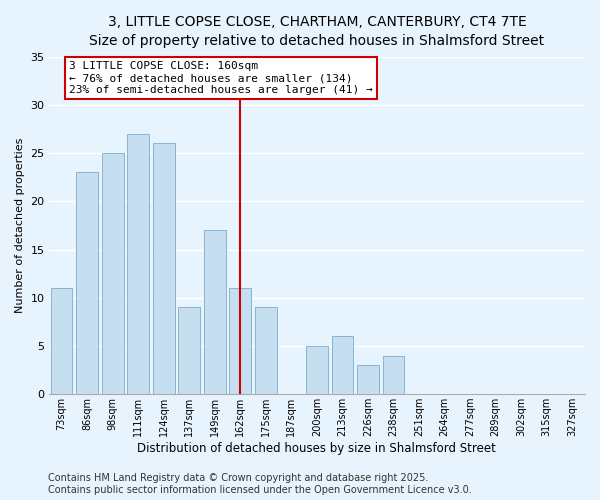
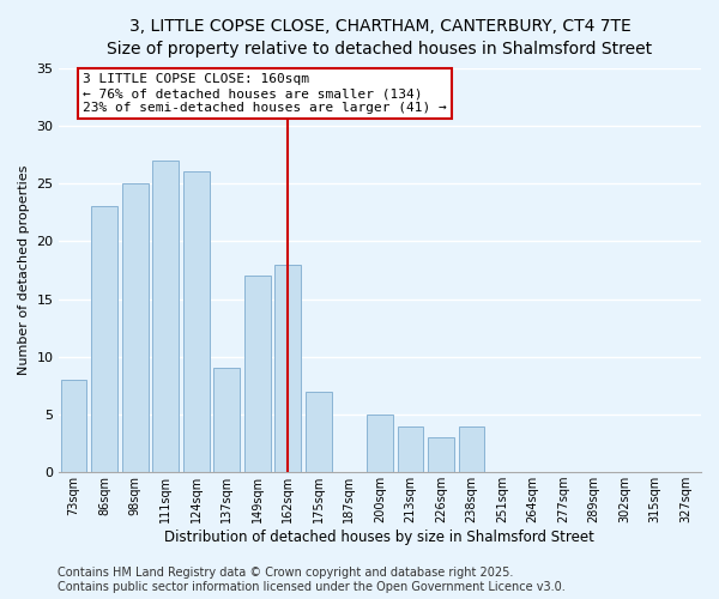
73sqm: 11 -> 8
162sqm: 11 -> 18
175sqm: 9 -> 7
213sqm: 6 -> 4
